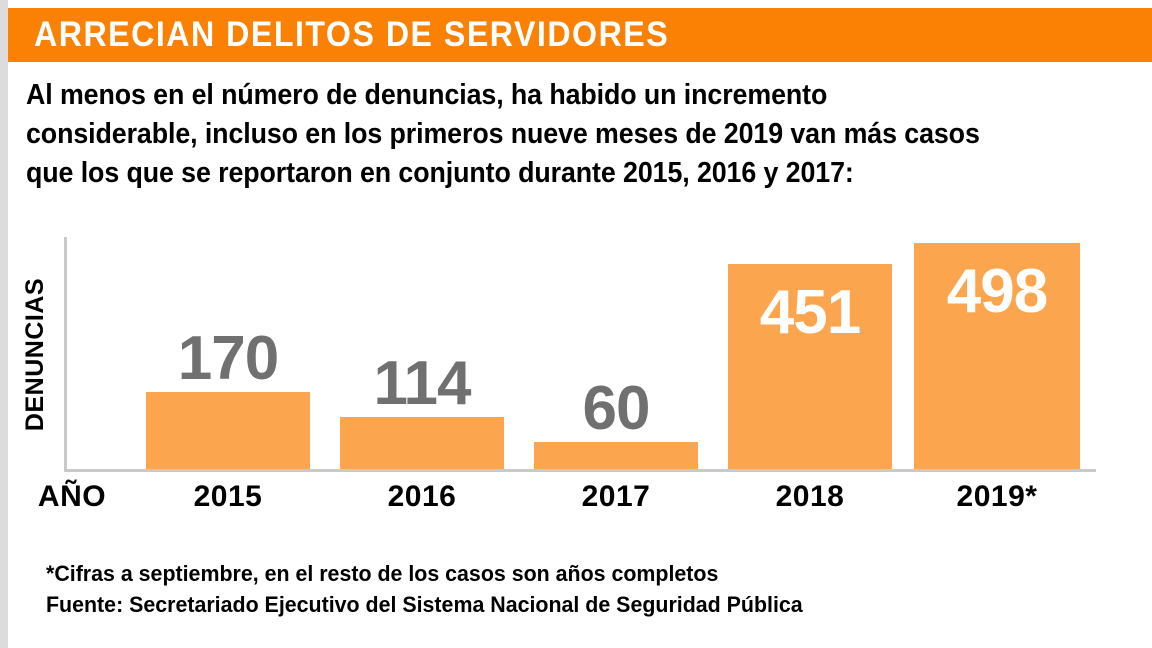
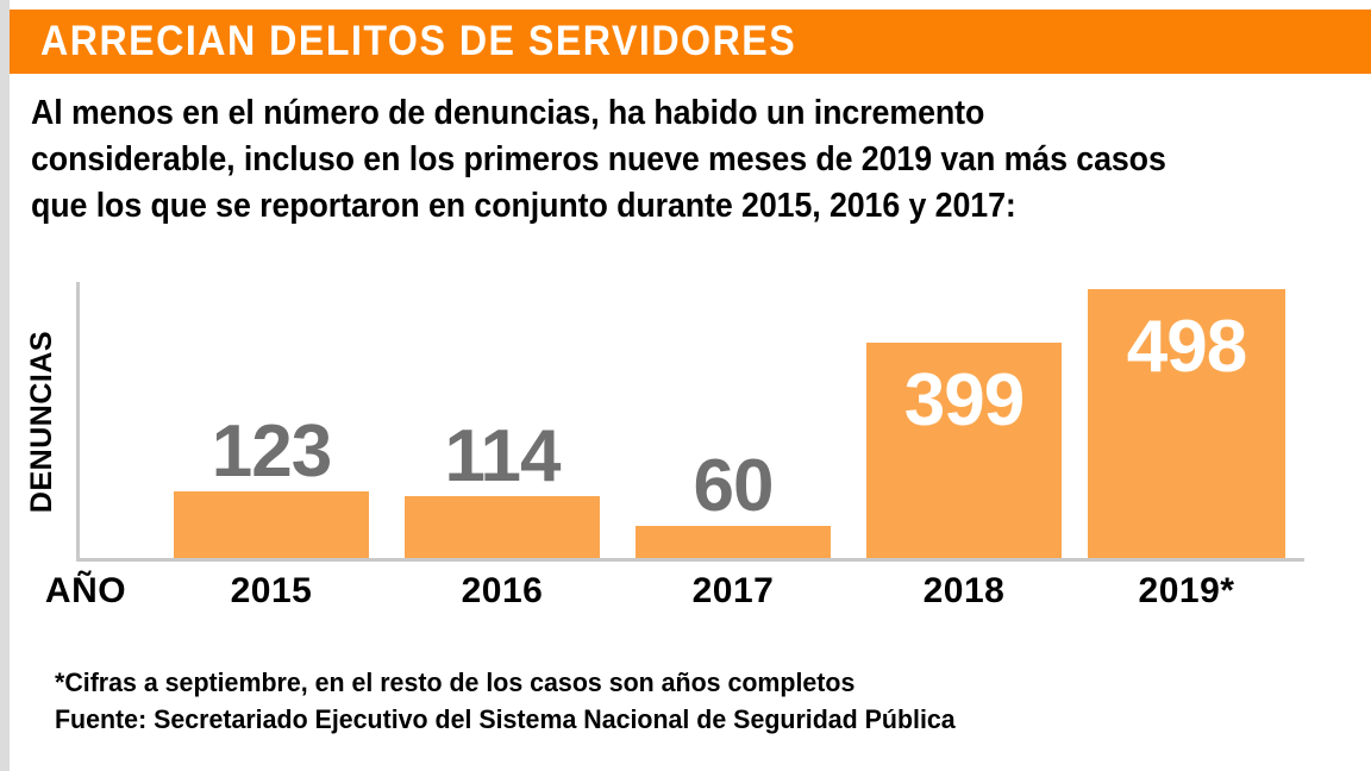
2015: 170 -> 123
2018: 451 -> 399
